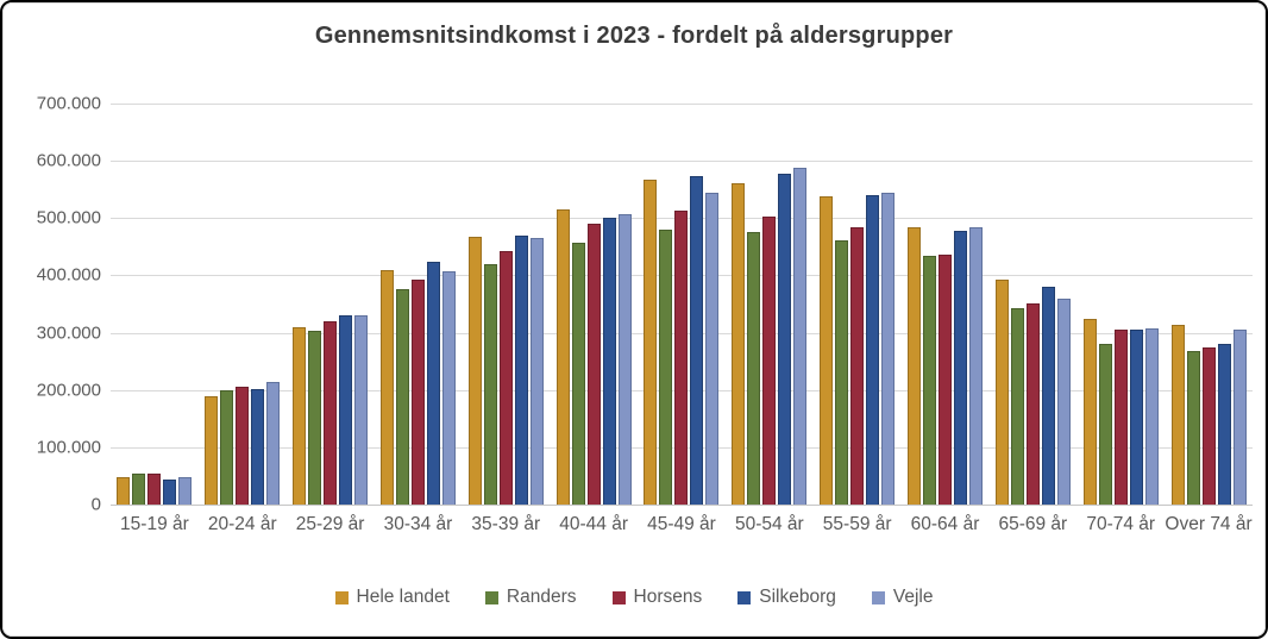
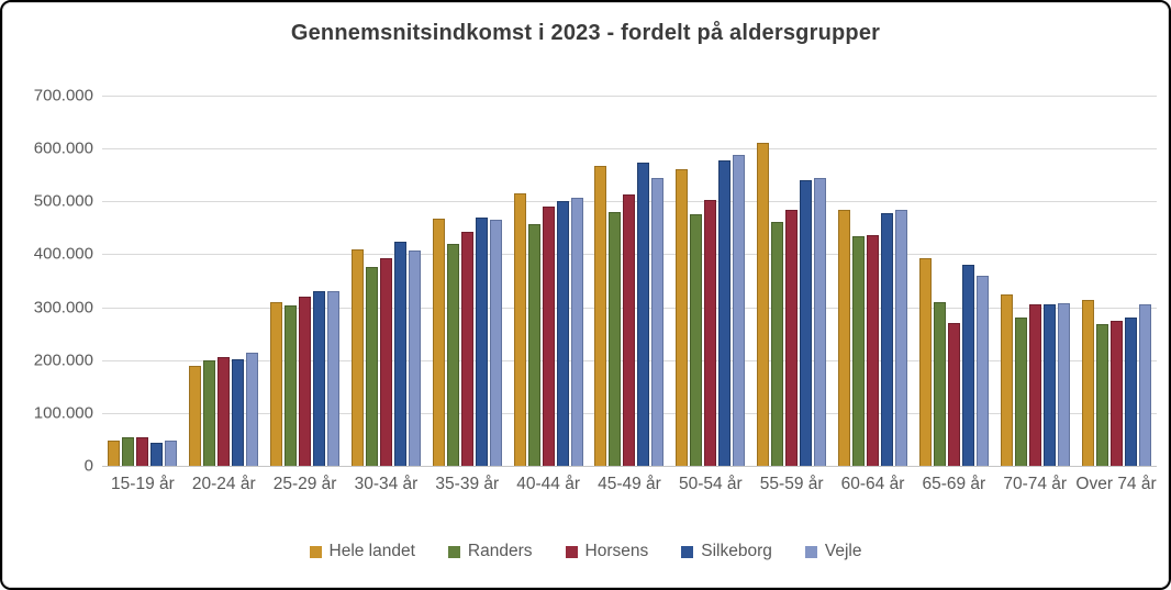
Hele landet/55-59 år: 540000 -> 610000
Randers/65-69 år: 340000 -> 310000
Horsens/65-69 år: 350000 -> 270000
